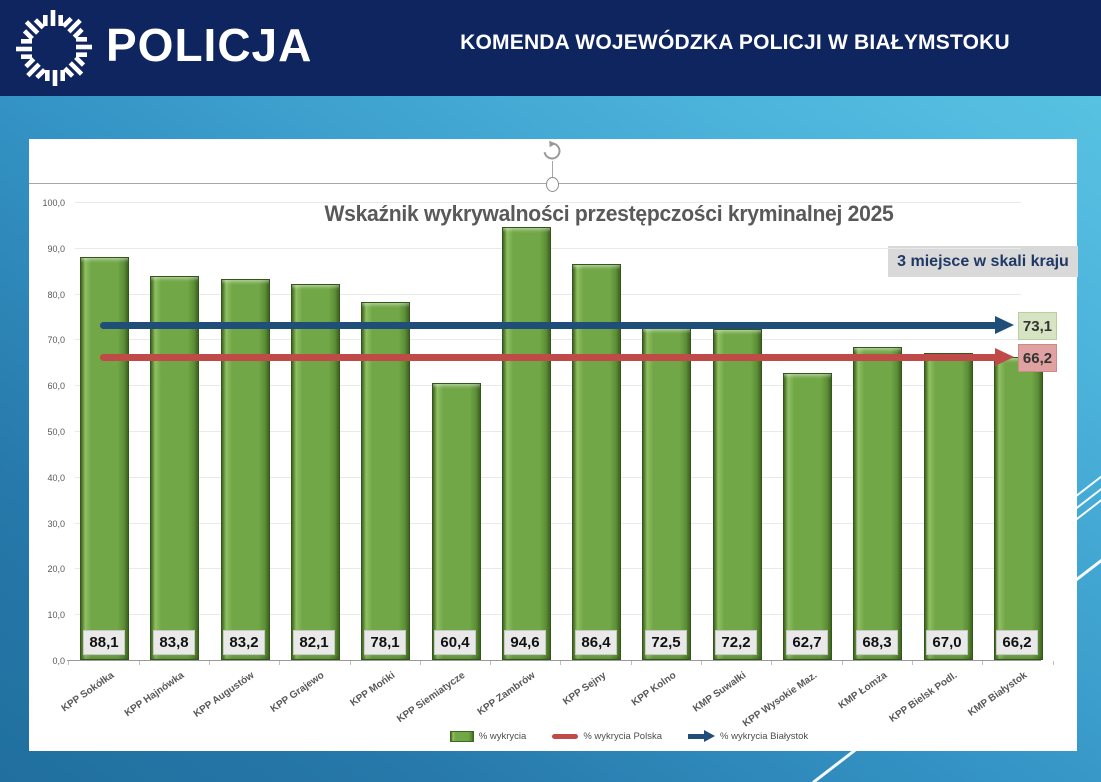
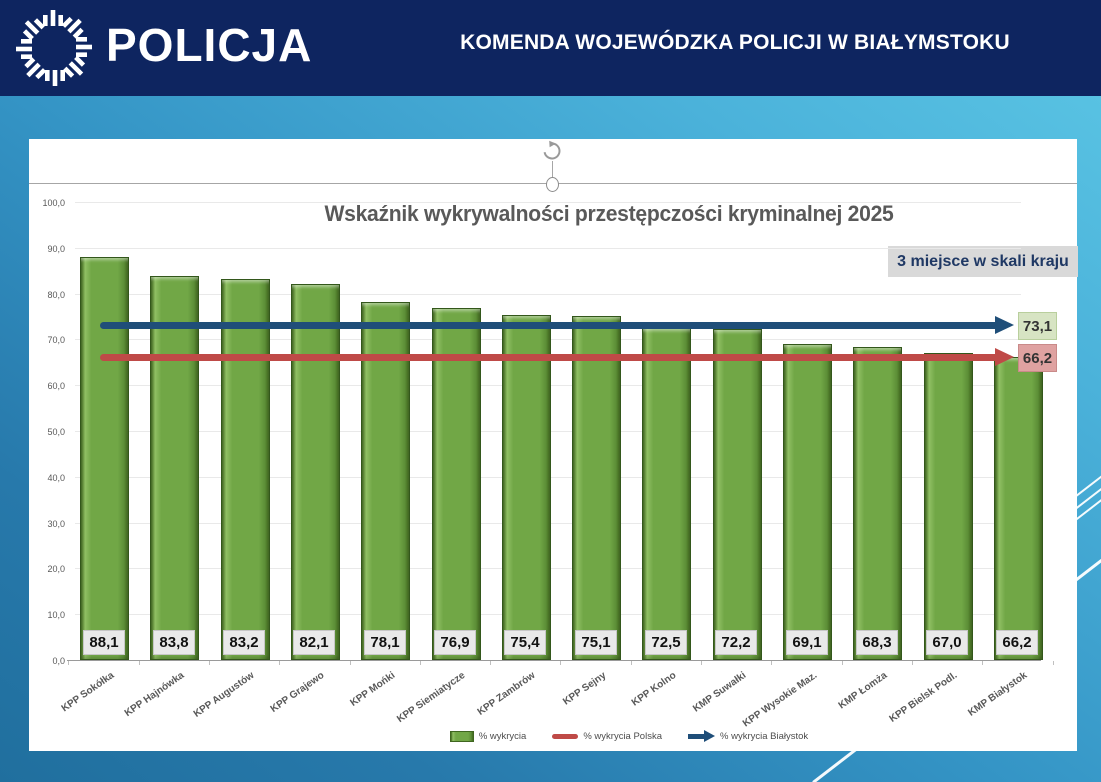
KPP Siemiatycze: 60,4 -> 76,9
KPP Zambrów: 94,6 -> 75,4
KPP Sejny: 86,4 -> 75,1
KPP Wysokie Maz.: 62,7 -> 69,1
